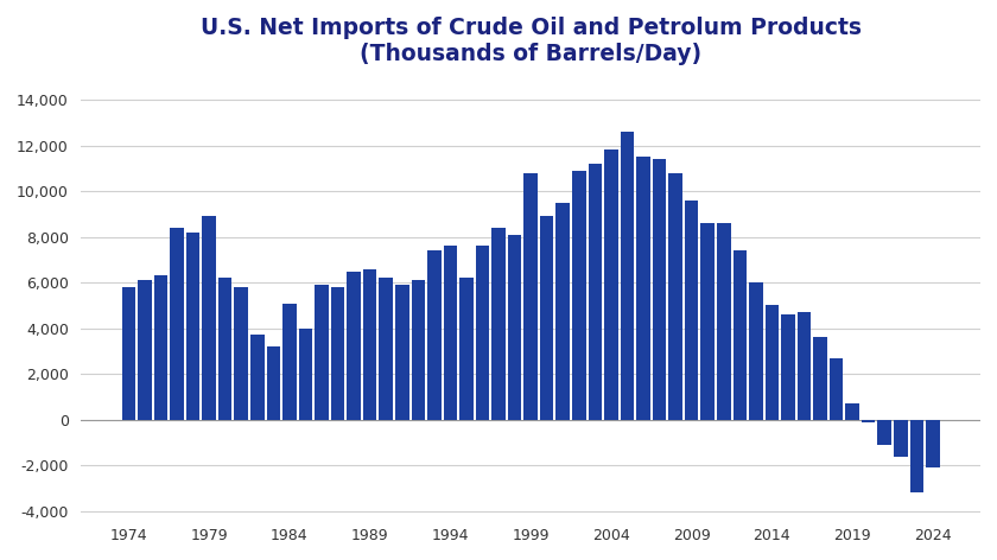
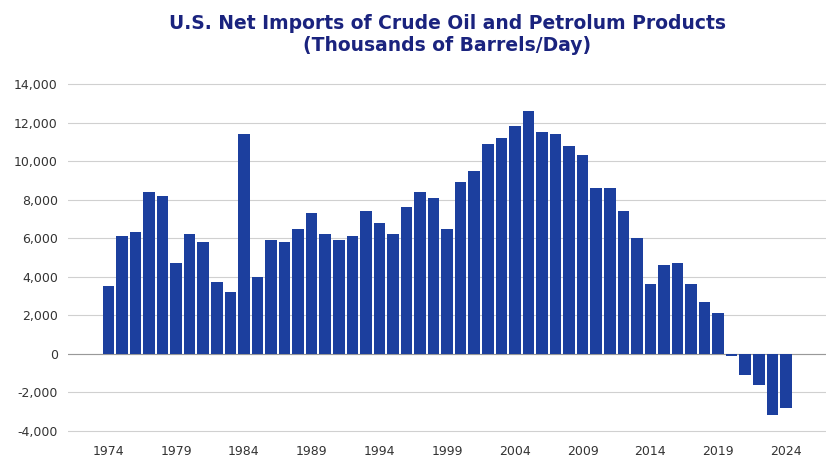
1974: 5,800 -> 3,500
1979: 8,900 -> 4,700
1984: 5,100 -> 11,400
1989: 6,600 -> 7,300
1994: 7,600 -> 6,800
1999: 10,800 -> 6,500
2009: 9,600 -> 10,300
2014: 5,000 -> 3,600
2019: 700 -> 2,100
2024: -2,100 -> -2,800
